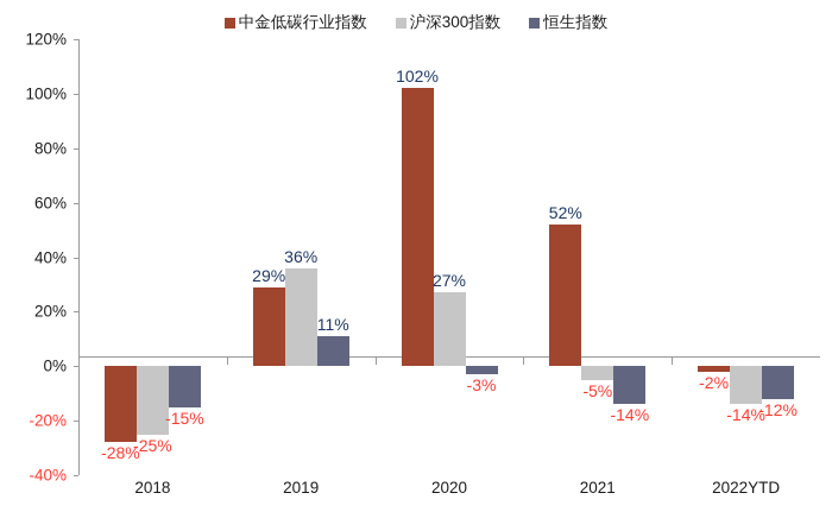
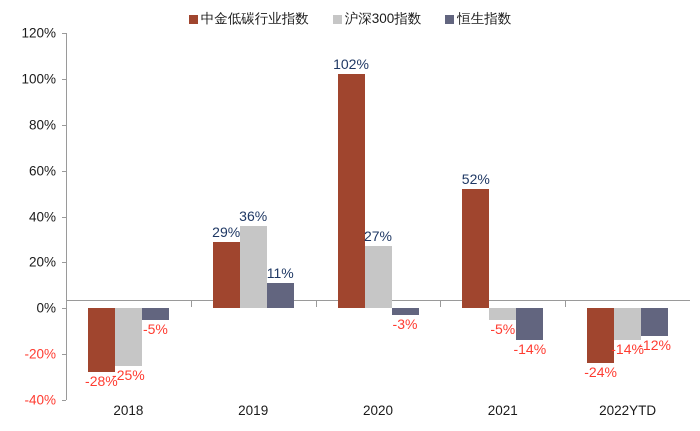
恒生指数/2018: -15% -> -5%
中金低碳行业指数/2022YTD: -2% -> -24%
